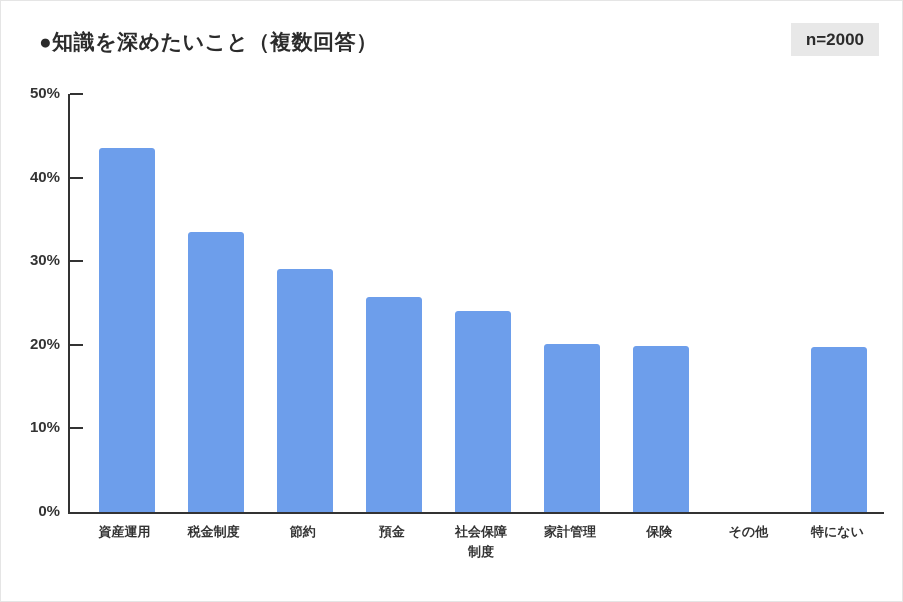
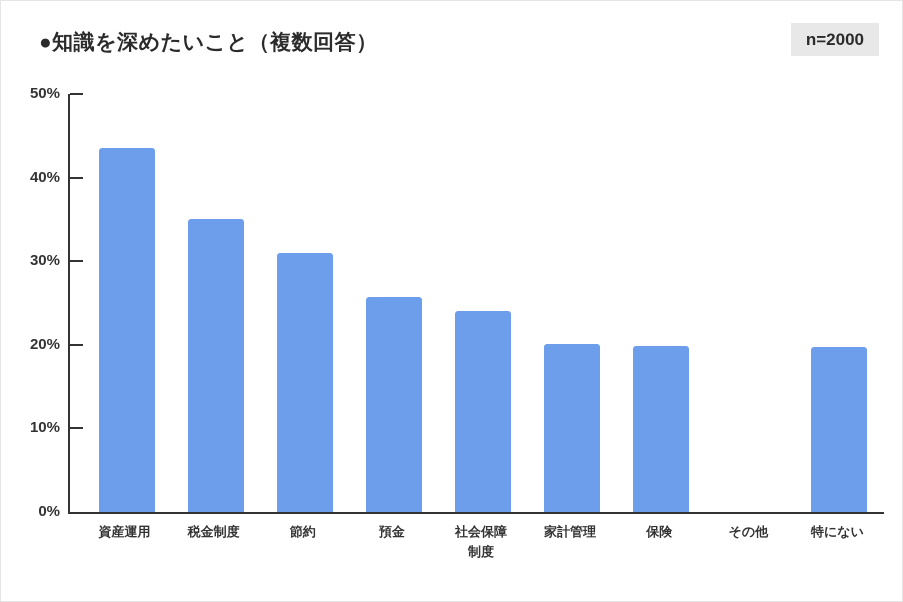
税金制度: 34% -> 35%
節約: 29% -> 31%
